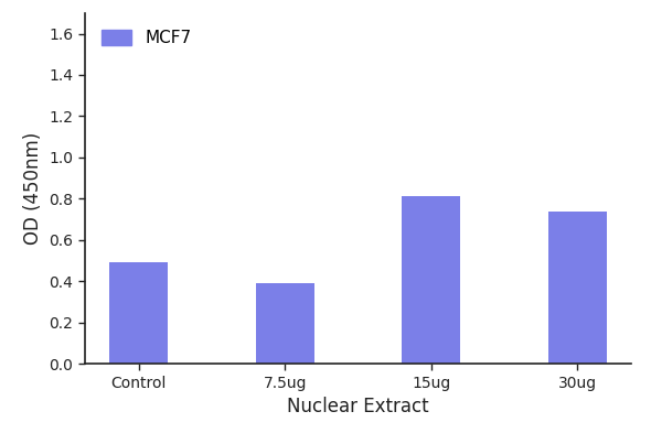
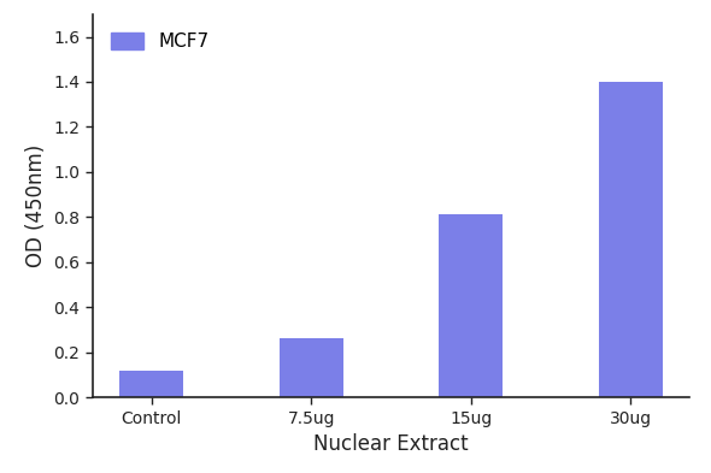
Control: 0.49 -> 0.12
7.5ug: 0.39 -> 0.26
30ug: 0.74 -> 1.40
